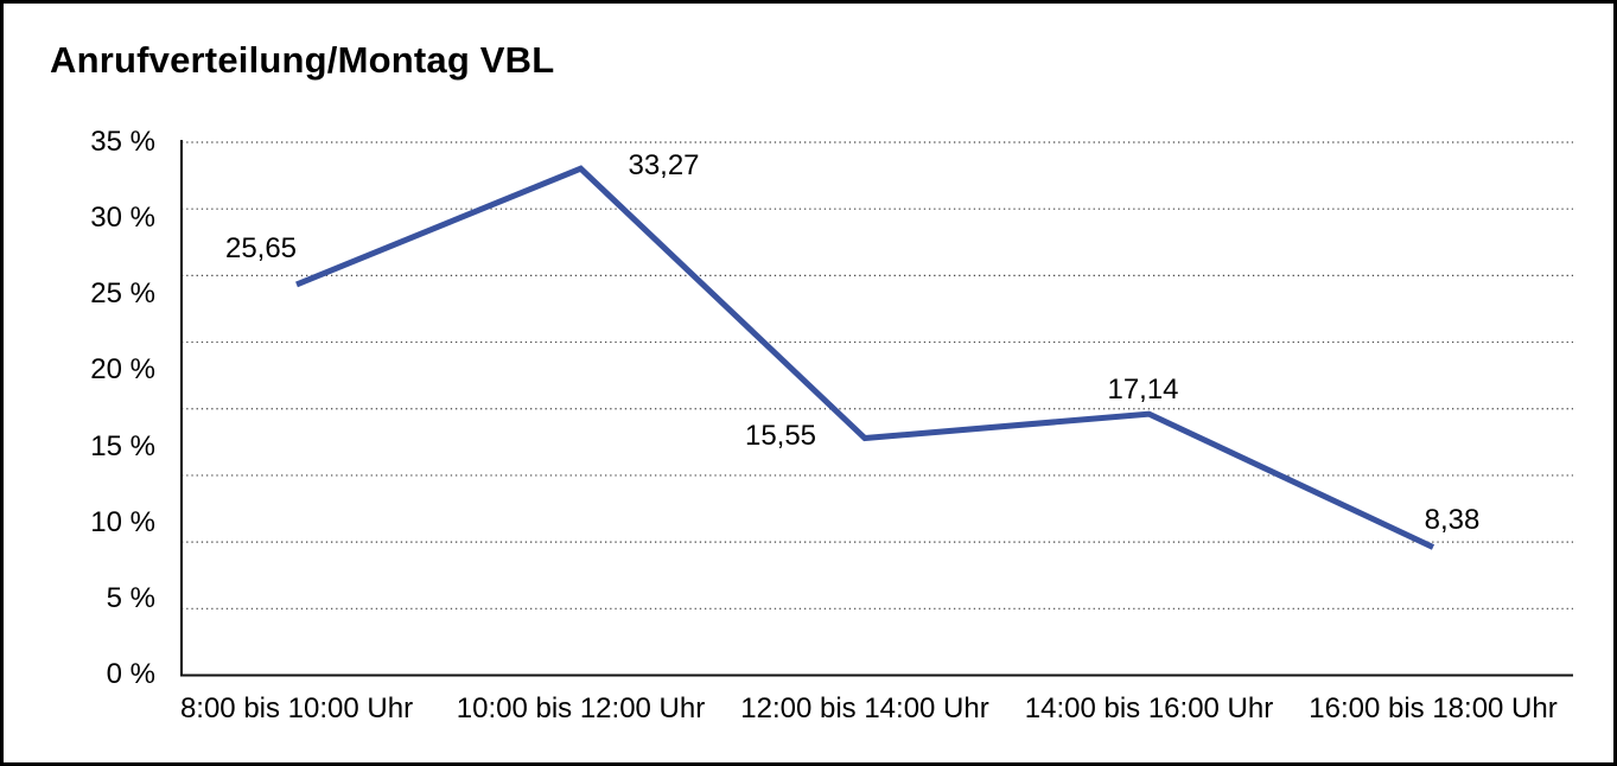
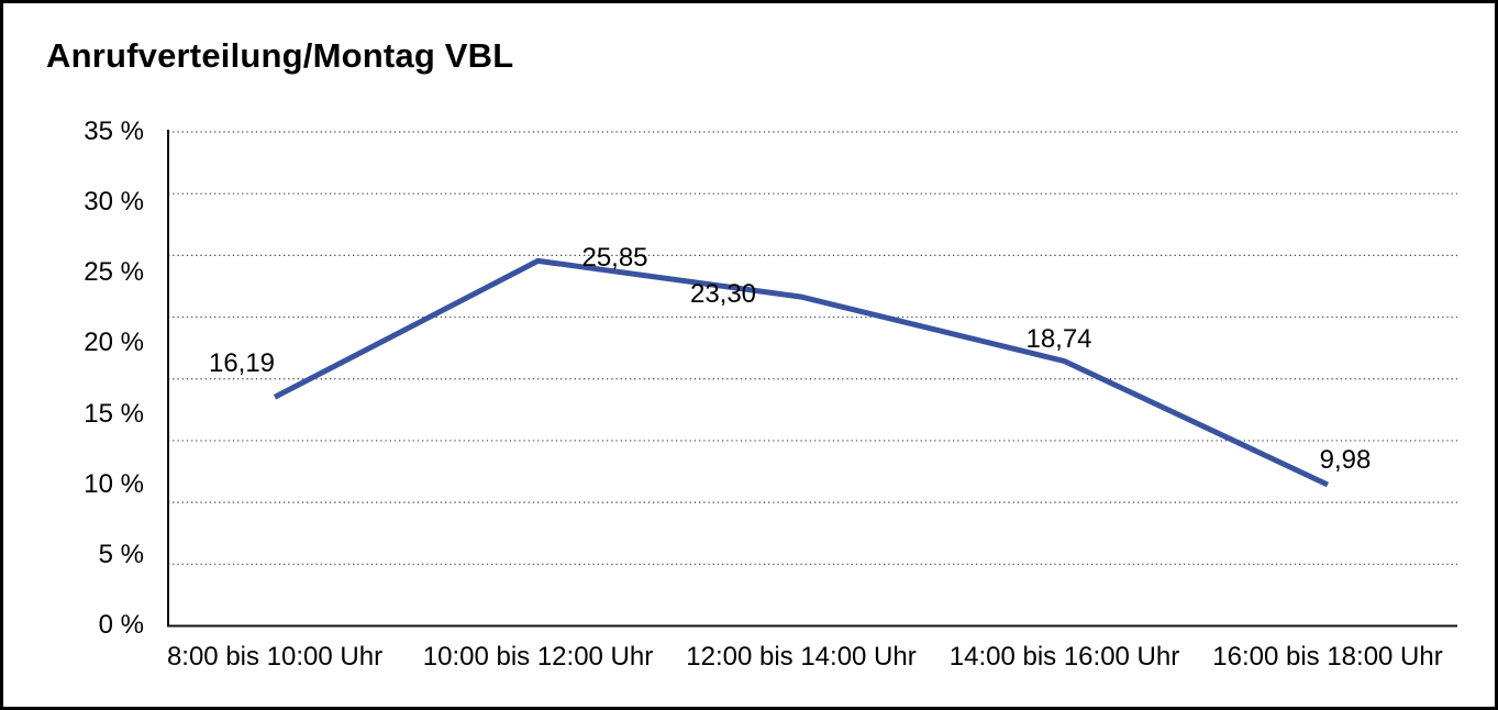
8:00 bis 10:00 Uhr: 25,65 -> 16,19
10:00 bis 12:00 Uhr: 33,27 -> 25,85
12:00 bis 14:00 Uhr: 15,55 -> 23,30
14:00 bis 16:00 Uhr: 17,14 -> 18,74
16:00 bis 18:00 Uhr: 8,38 -> 9,98
